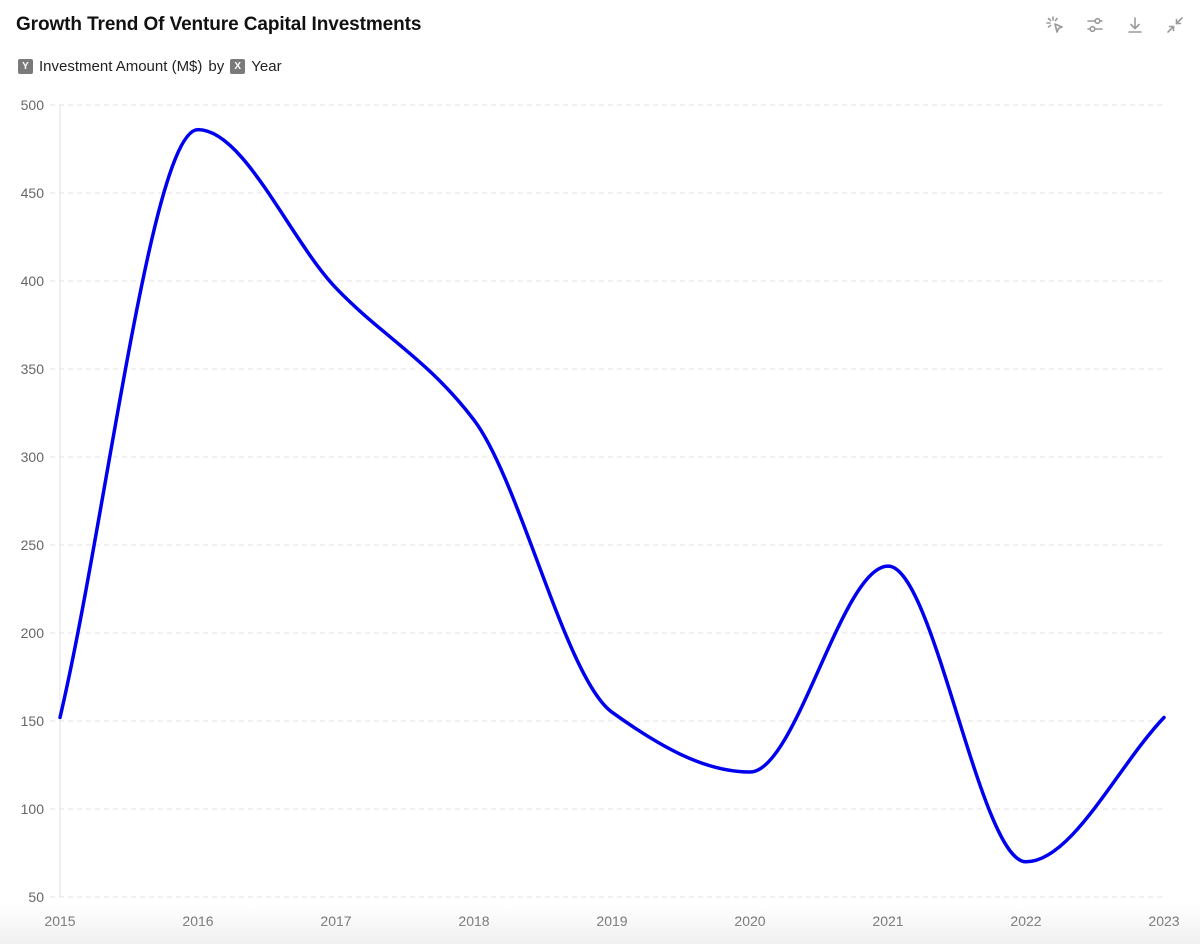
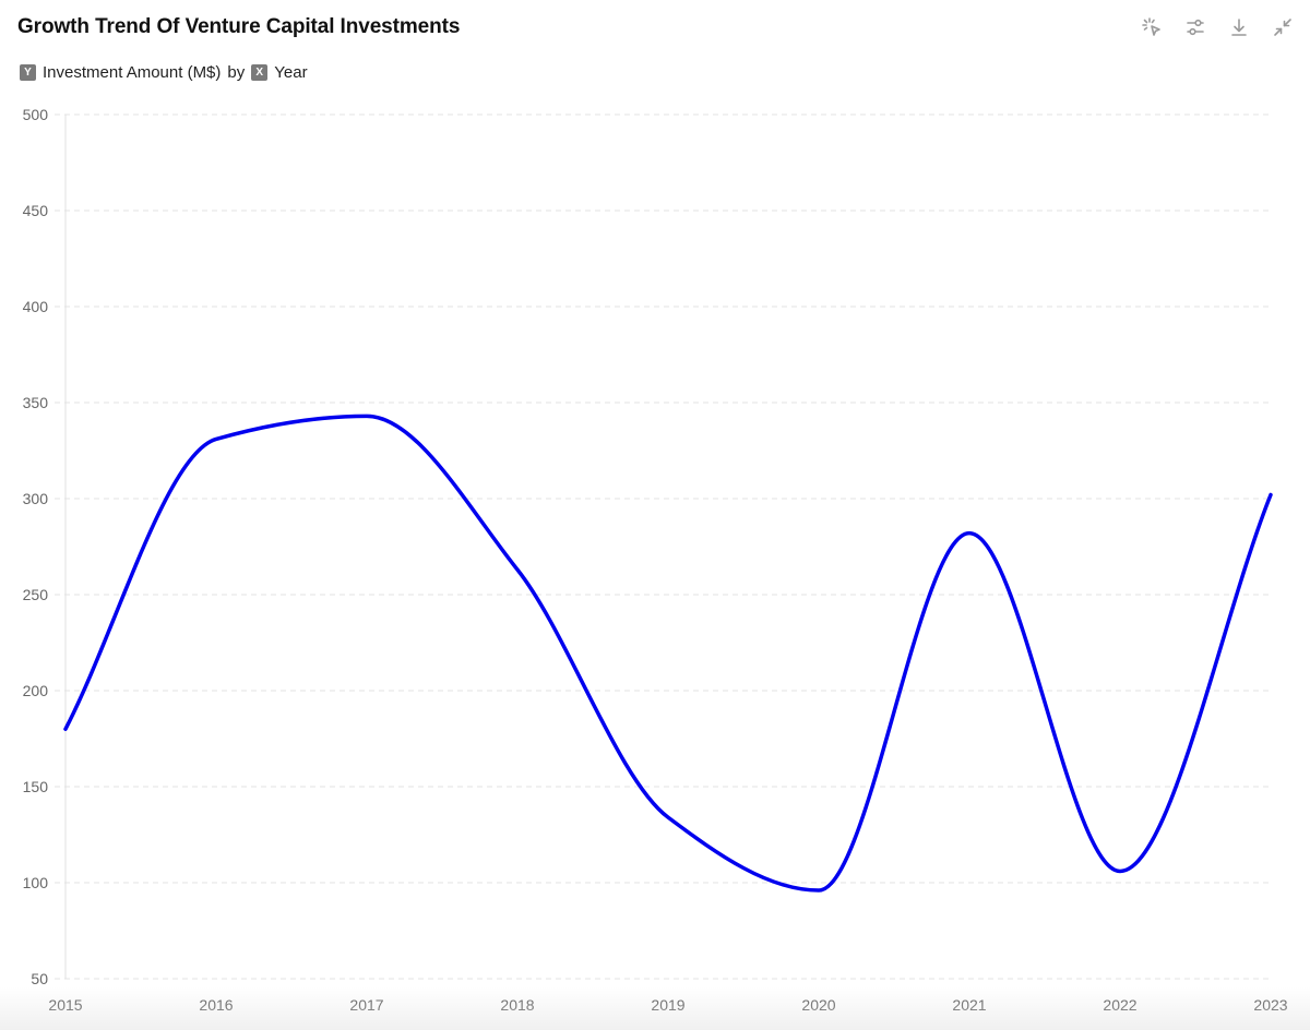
2015: 152 -> 180
2016: 486 -> 331
2017: 396 -> 343
2018: 321 -> 263
2019: 155 -> 134
2020: 121 -> 96
2021: 238 -> 282
2022: 70 -> 106
2023: 152 -> 302
